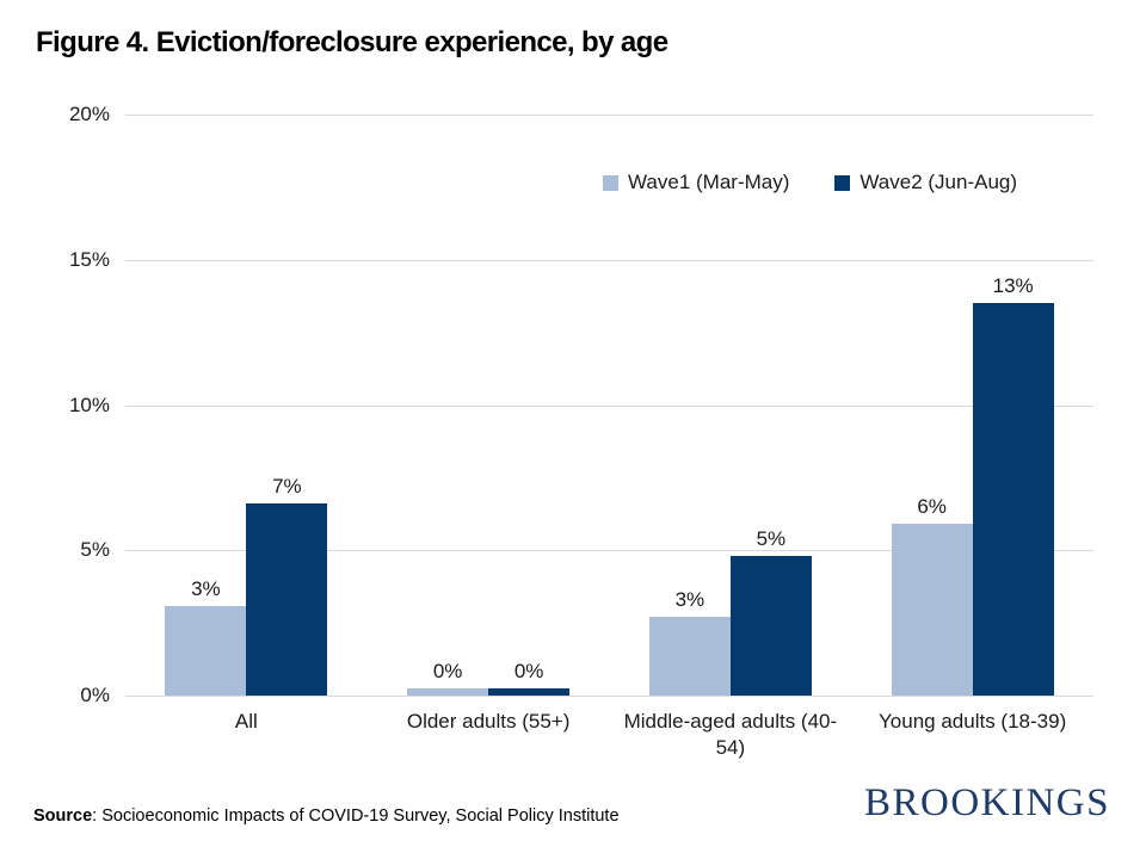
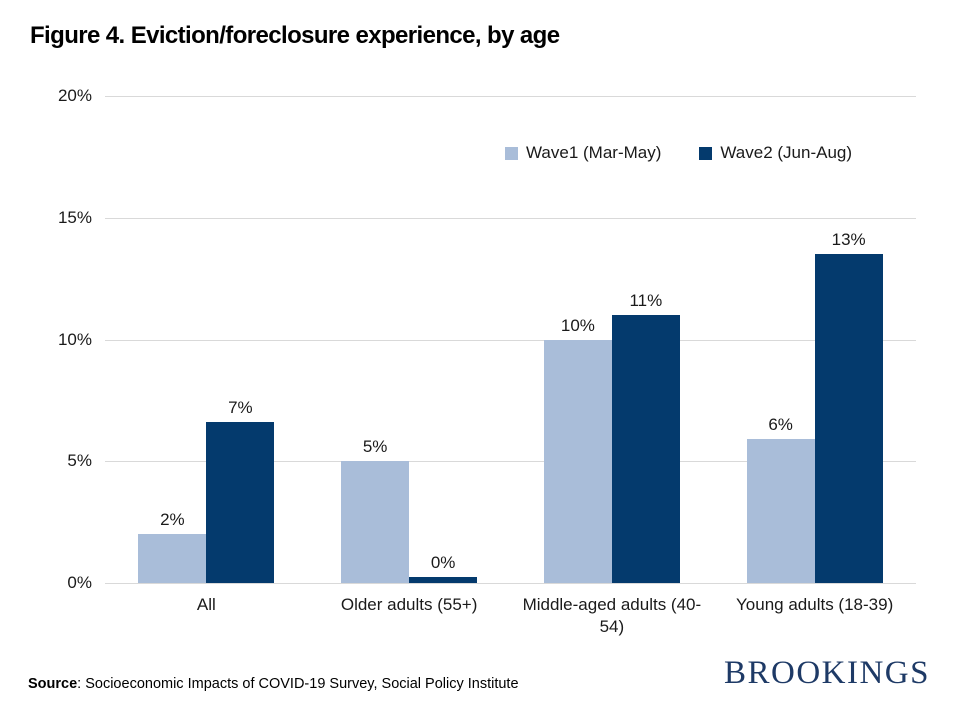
Wave1 (Mar-May)/All: 3% -> 2%
Wave1 (Mar-May)/Older adults (55+): 0% -> 5%
Wave1 (Mar-May)/Middle-aged adults (40-54): 3% -> 10%
Wave2 (Jun-Aug)/Middle-aged adults (40-54): 5% -> 11%
